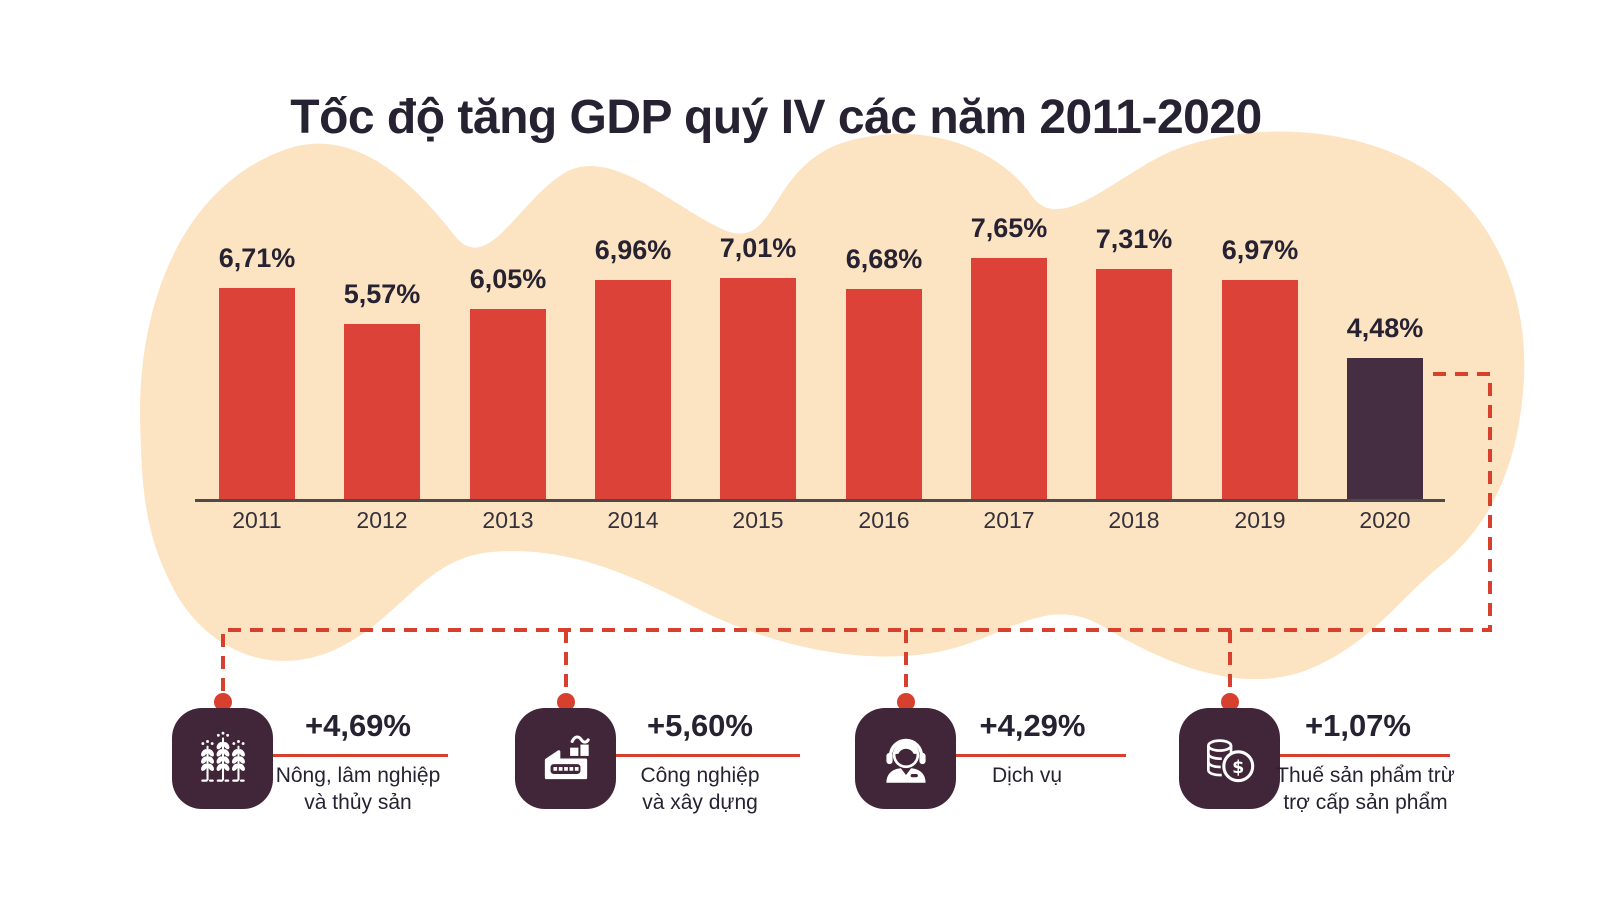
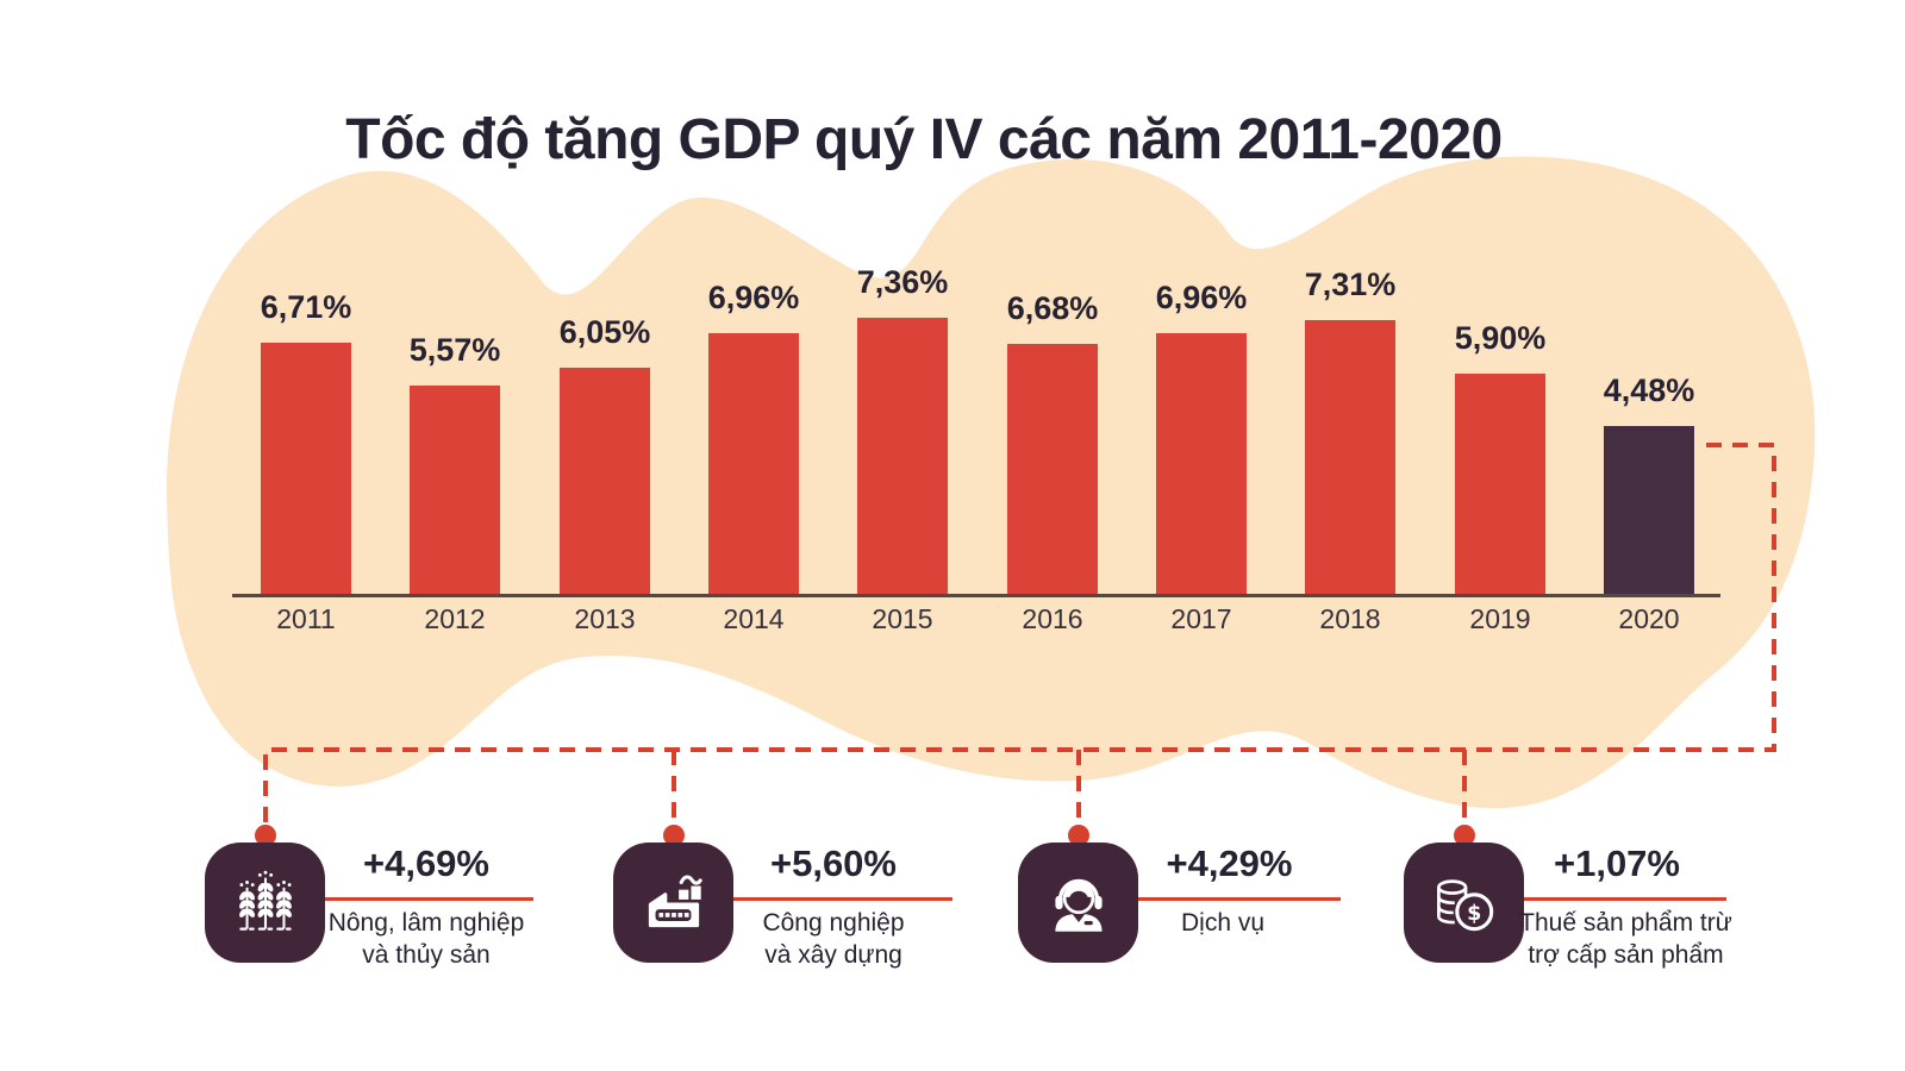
2015: 7,01% -> 7,36%
2017: 7,65% -> 6,96%
2019: 6,97% -> 5,90%
